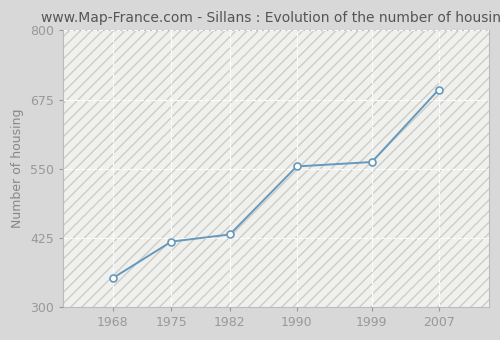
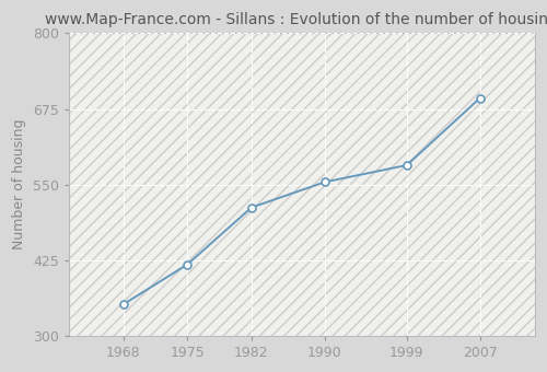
1982: 431 -> 512
1999: 562 -> 582
